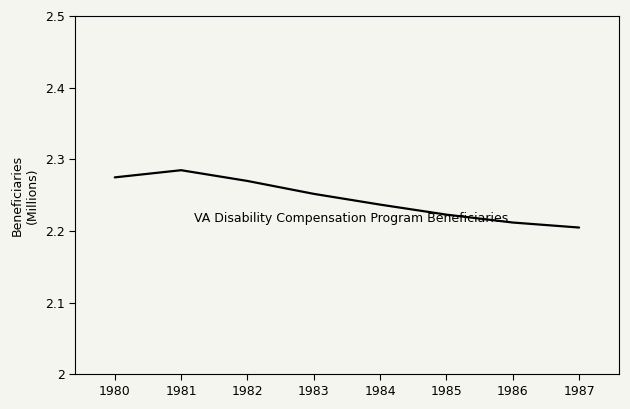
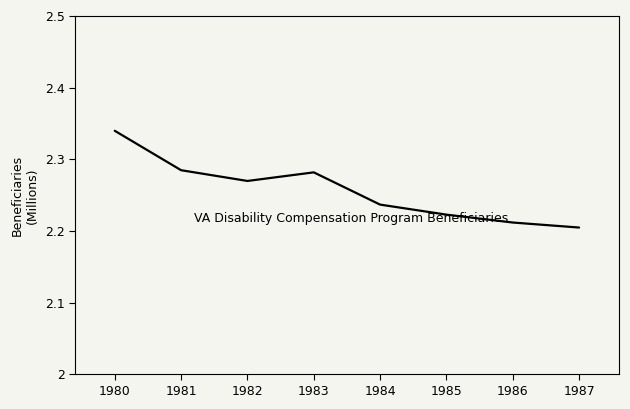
1980: 2.275 -> 2.340
1983: 2.252 -> 2.282
